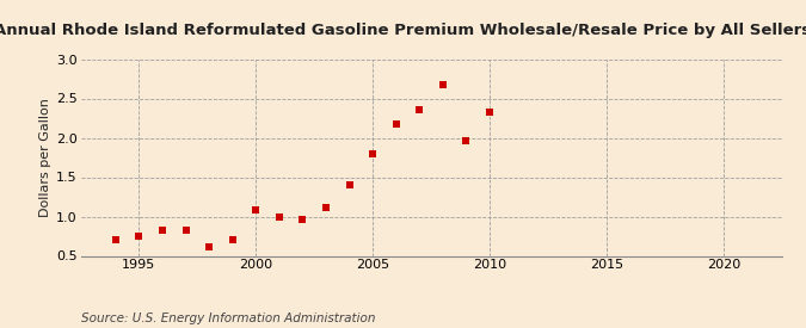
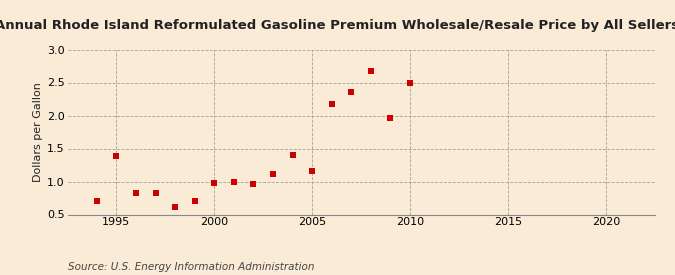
1995: 0.75 -> 1.38
2000: 1.09 -> 0.98
2005: 1.80 -> 1.16
2010: 2.33 -> 2.50
